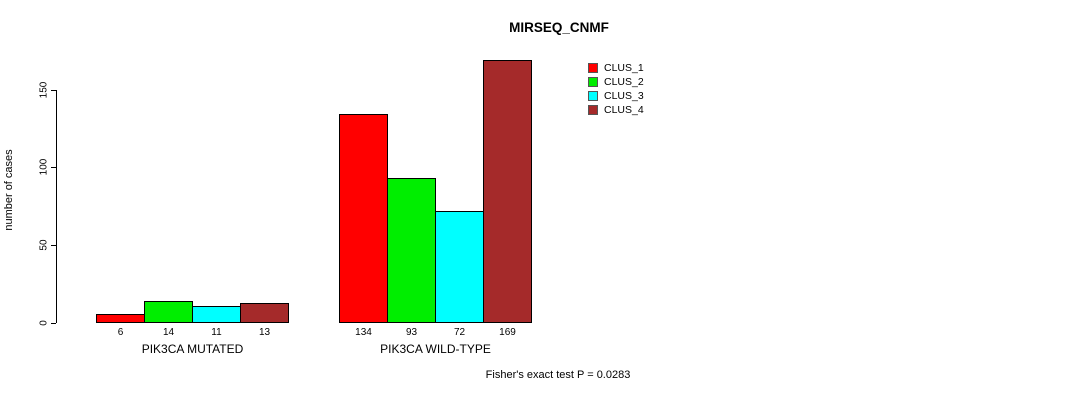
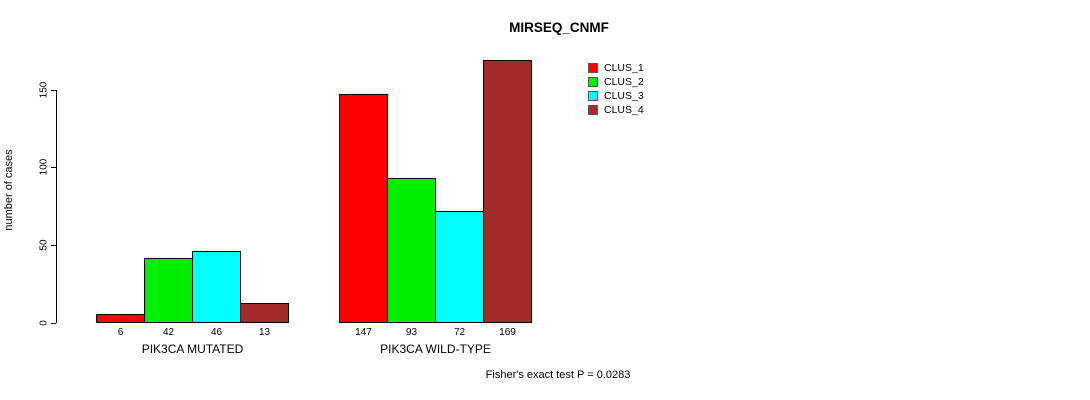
CLUS_2/PIK3CA MUTATED: 14 -> 42
CLUS_3/PIK3CA MUTATED: 11 -> 46
CLUS_1/PIK3CA WILD-TYPE: 134 -> 147
